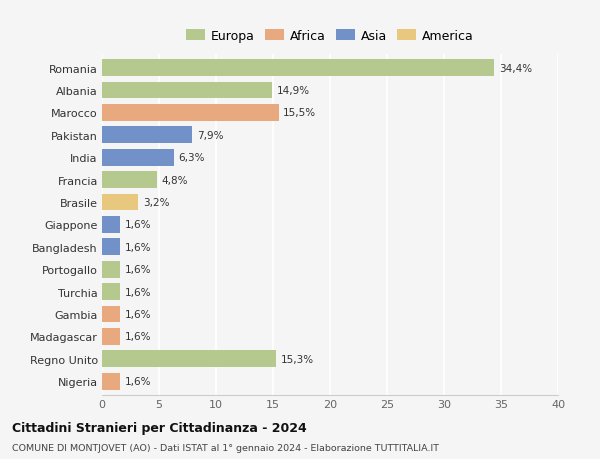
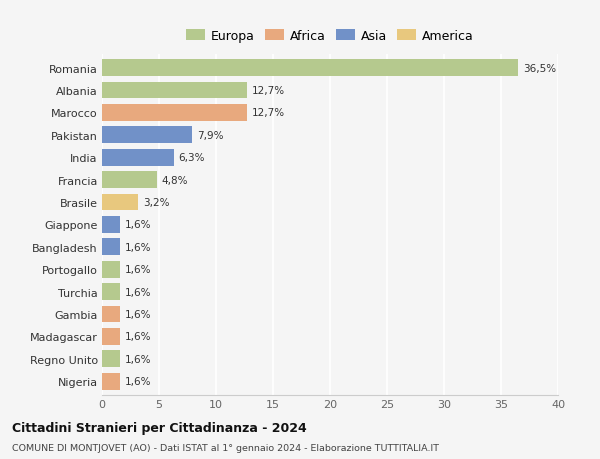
Romania: 34,4% -> 36,5%
Albania: 14,9% -> 12,7%
Marocco: 15,5% -> 12,7%
Regno Unito: 15,3% -> 1,6%
